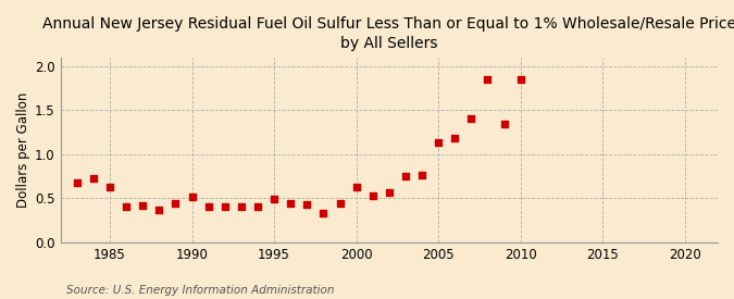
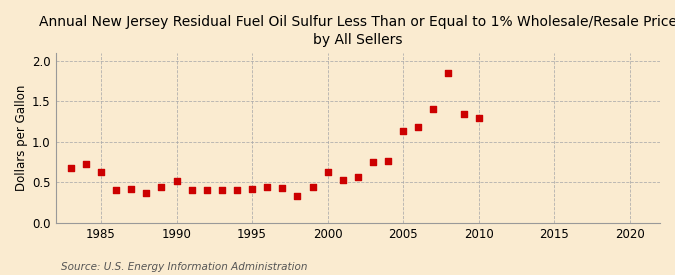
1995: 0.49 -> 0.42
2010: 1.85 -> 1.30
